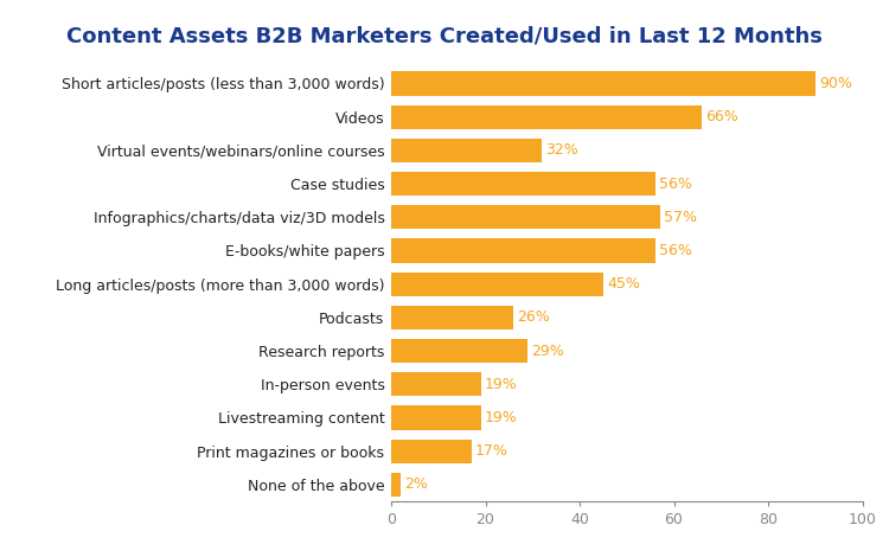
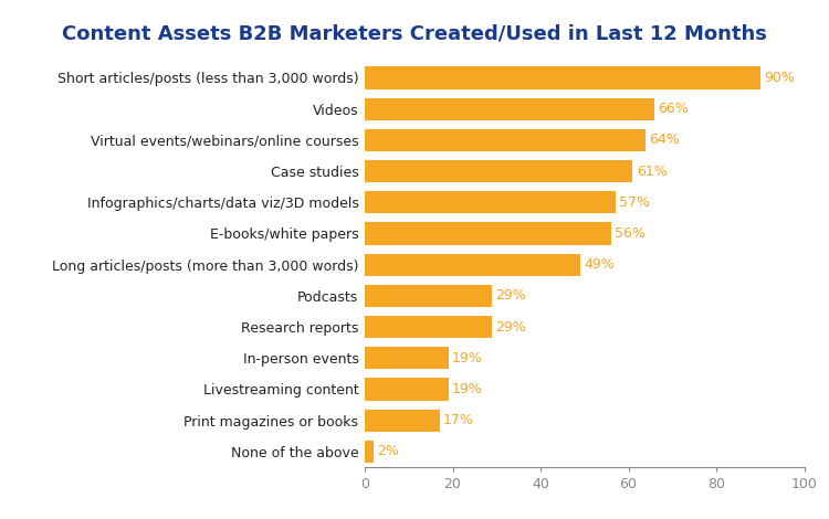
Virtual events/webinars/online courses: 32% -> 64%
Case studies: 56% -> 61%
Long articles/posts (more than 3,000 words): 45% -> 49%
Podcasts: 26% -> 29%
